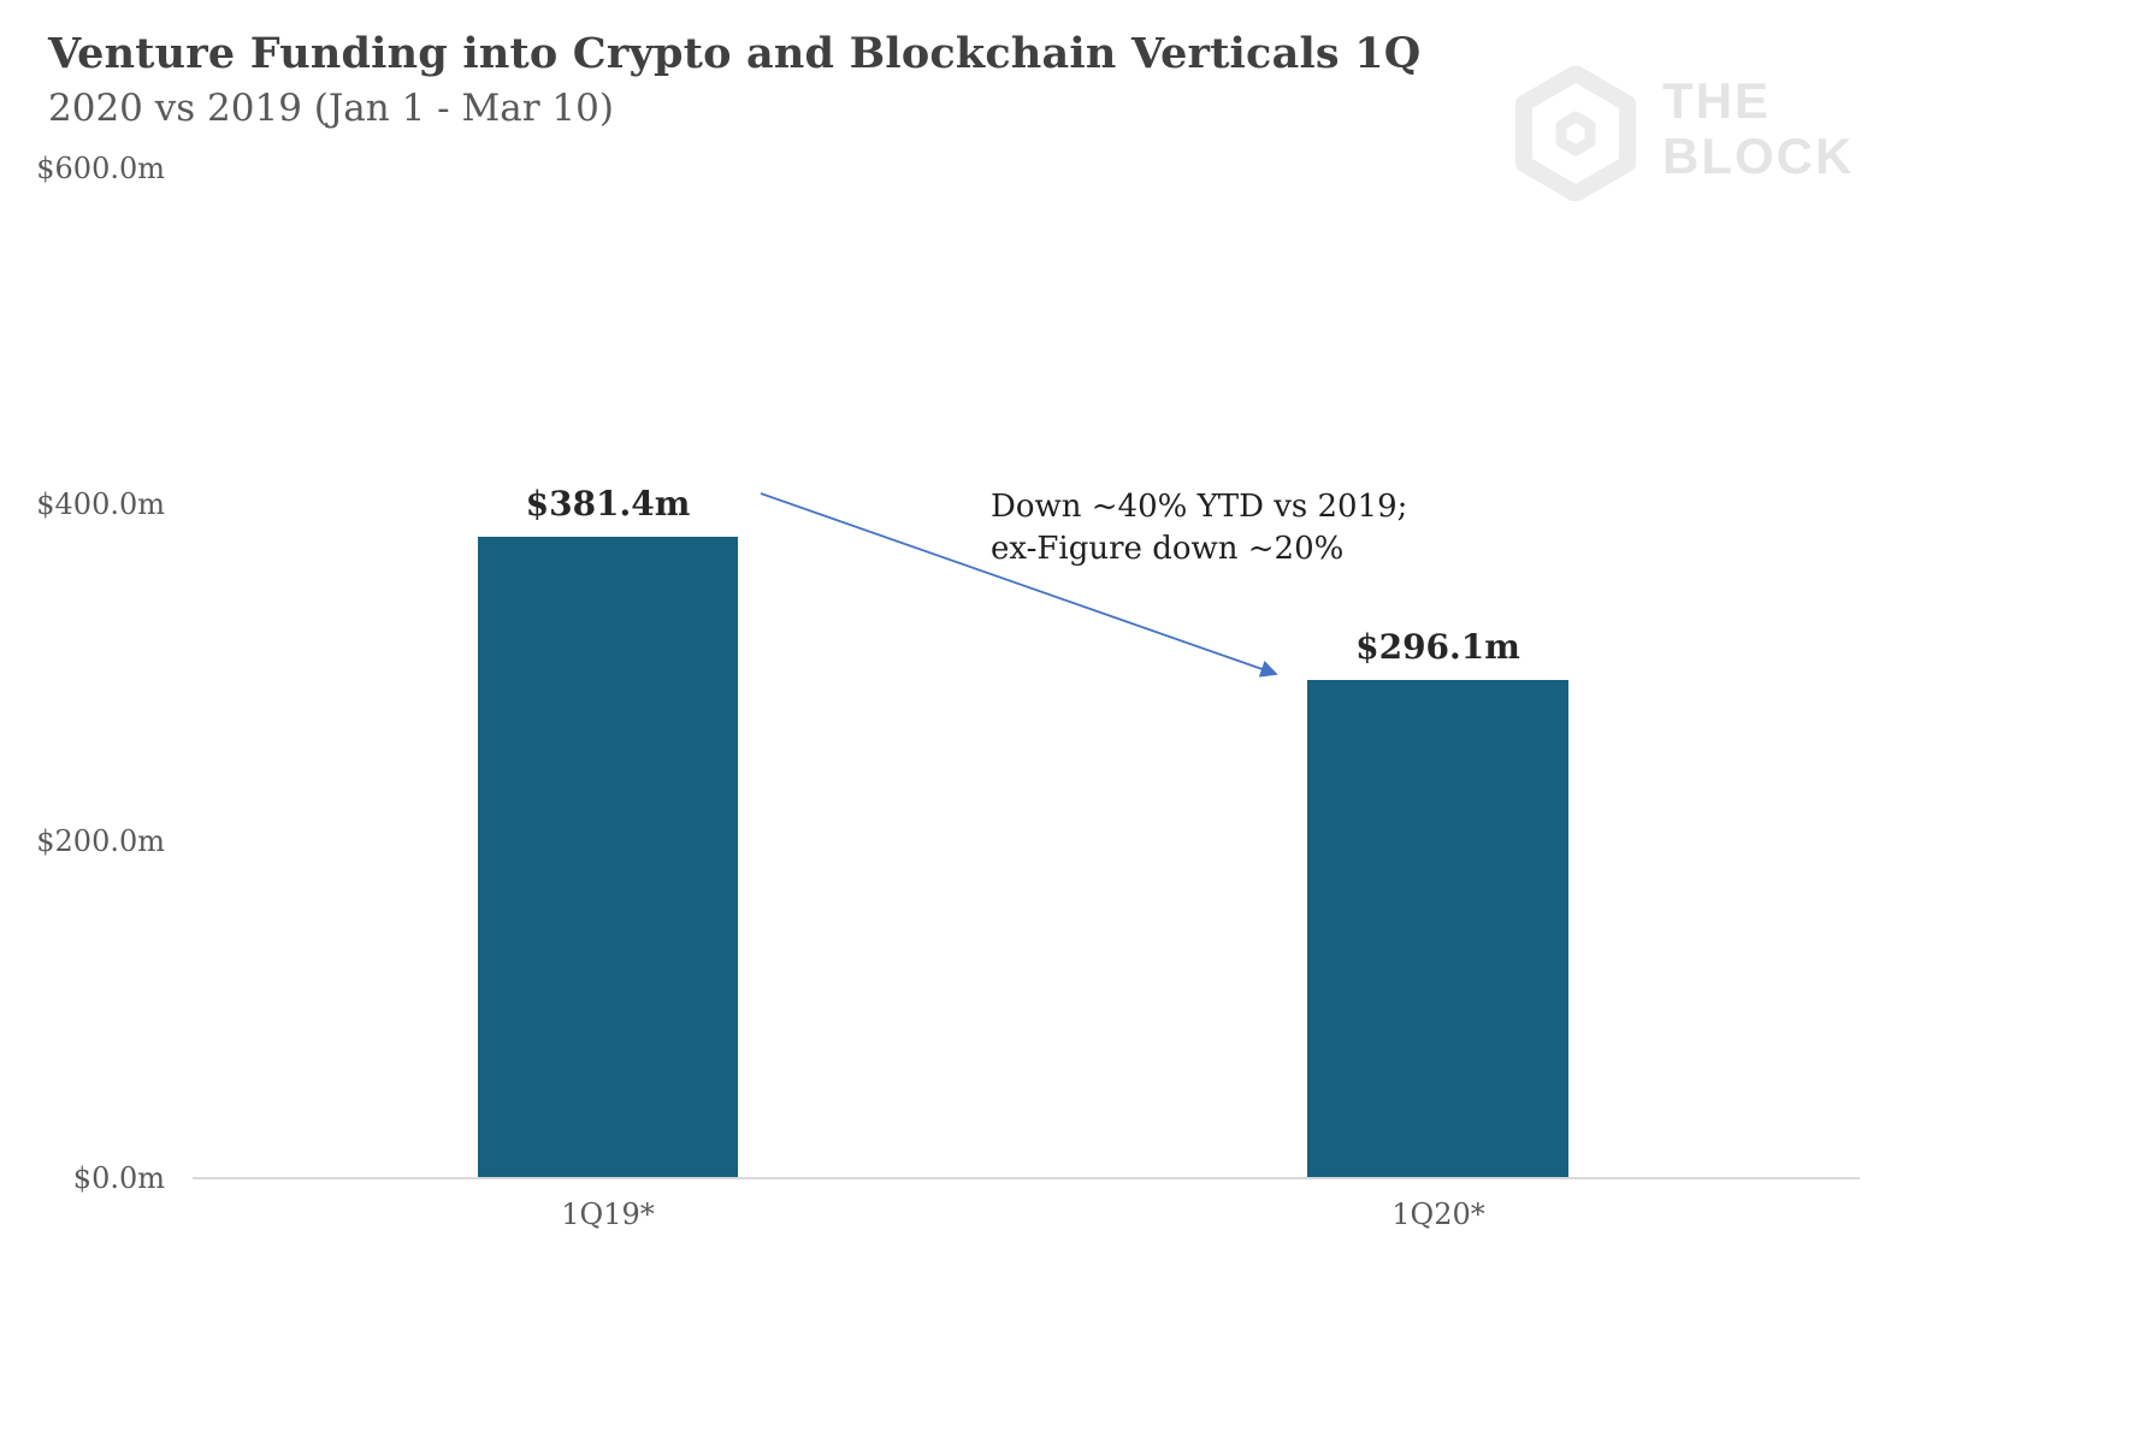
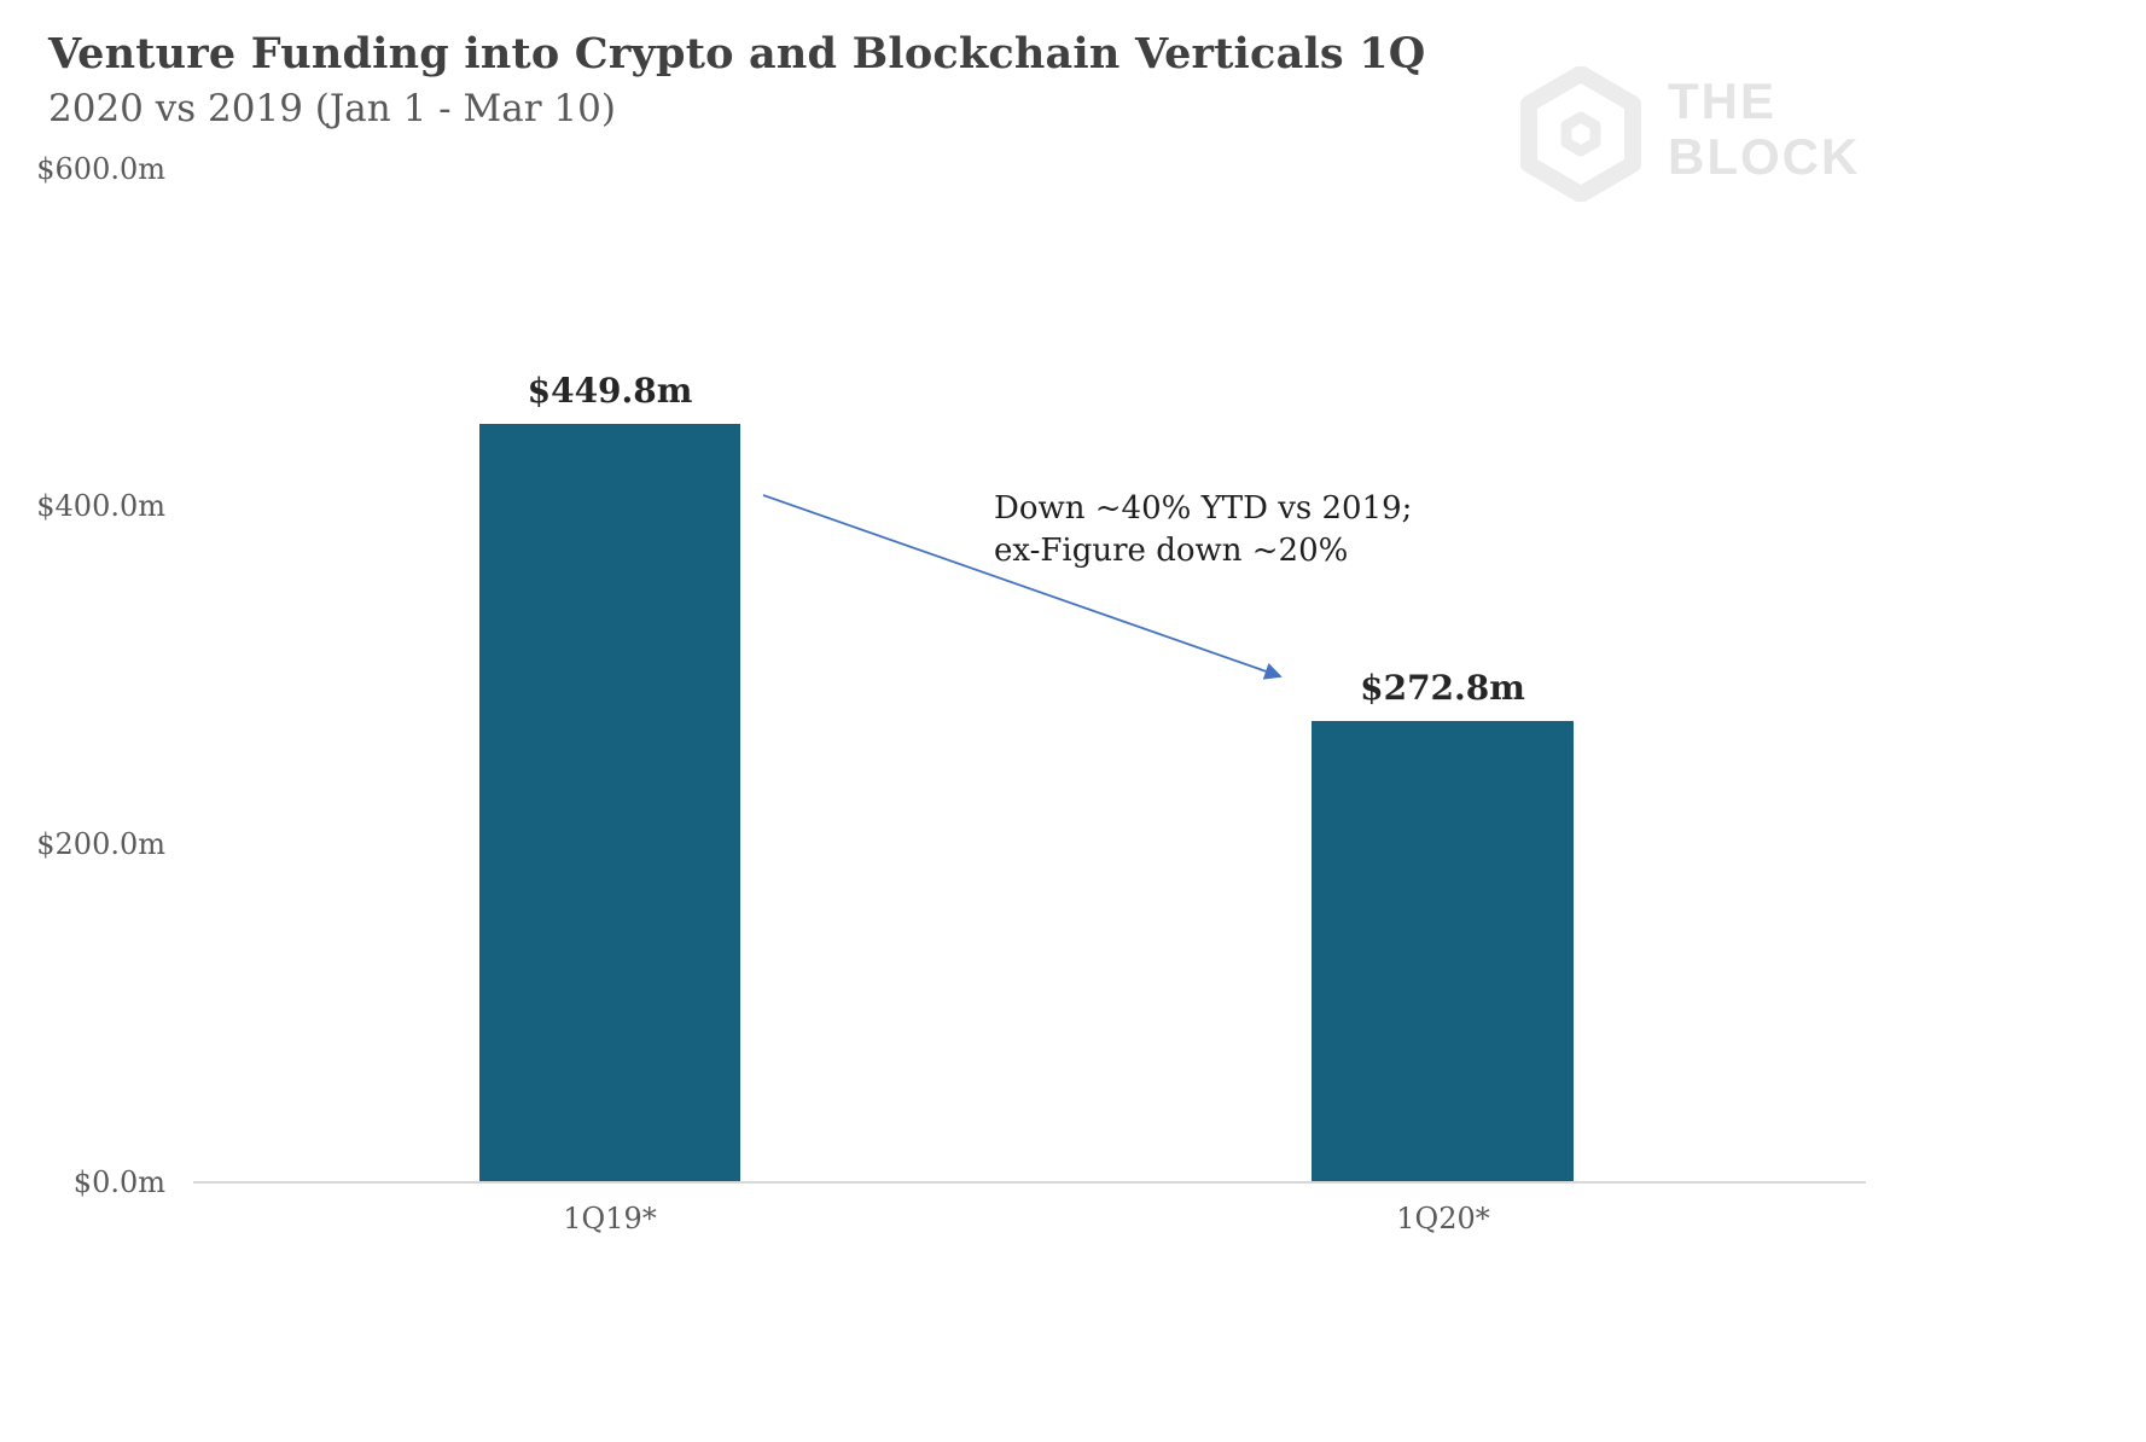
1Q19*: $381.4m -> $449.8m
1Q20*: $296.1m -> $272.8m
